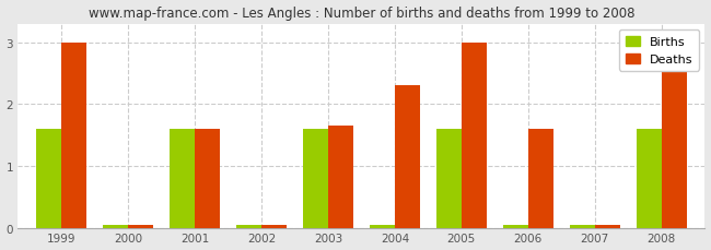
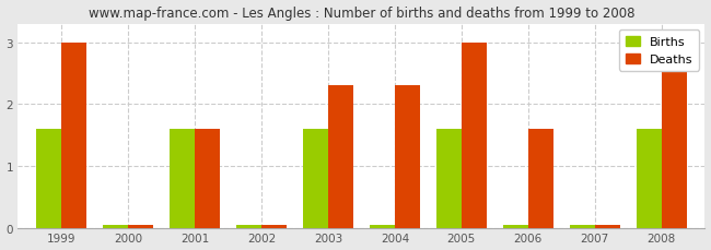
Deaths/2003: 1.66 -> 2.30
